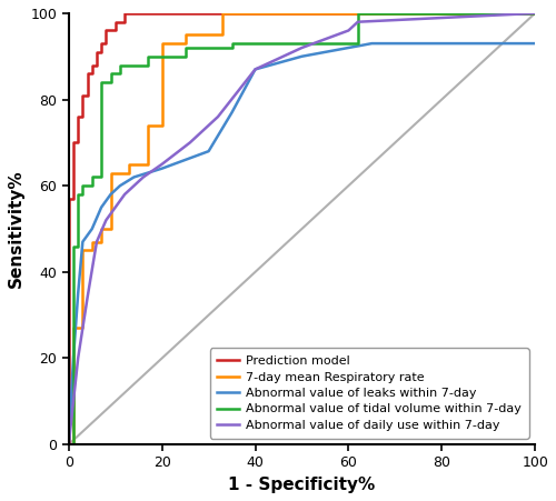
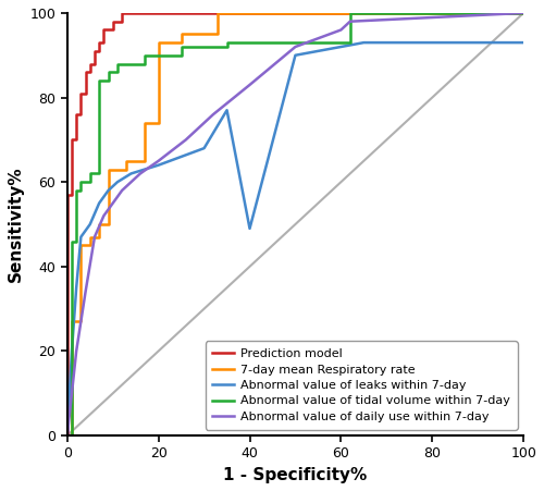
Abnormal value of leaks within 7-day/40: 87 -> 49
Abnormal value of daily use within 7-day/40: 87 -> 83
